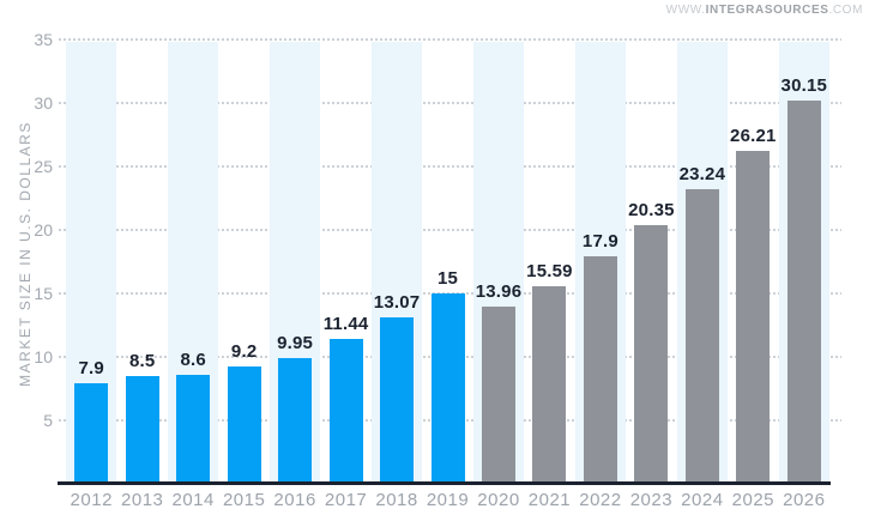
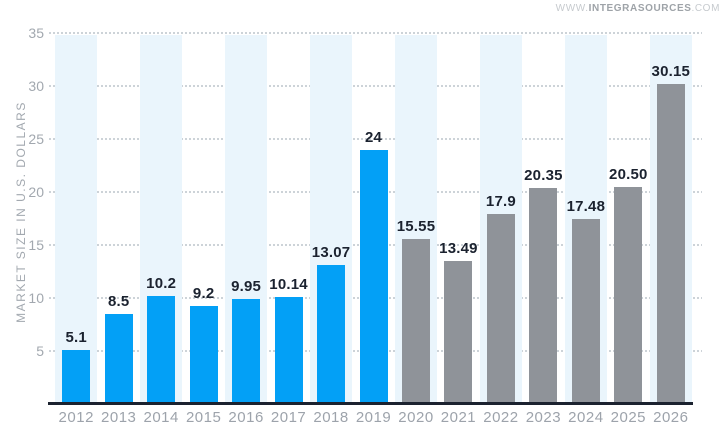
2012: 7.9 -> 5.1
2014: 8.6 -> 10.2
2017: 11.44 -> 10.14
2019: 15 -> 24
2020: 13.96 -> 15.55
2021: 15.59 -> 13.49
2024: 23.24 -> 17.48
2025: 26.21 -> 20.50
